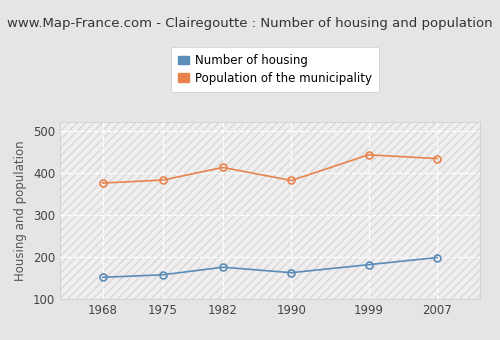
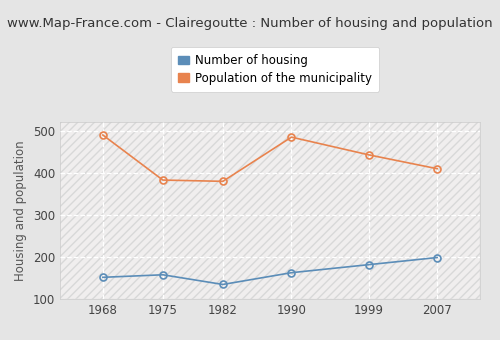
Population of the municipality/1968: 376 -> 490
Number of housing/1982: 176 -> 135
Population of the municipality/1982: 413 -> 380
Population of the municipality/1990: 382 -> 485
Population of the municipality/2007: 434 -> 410
